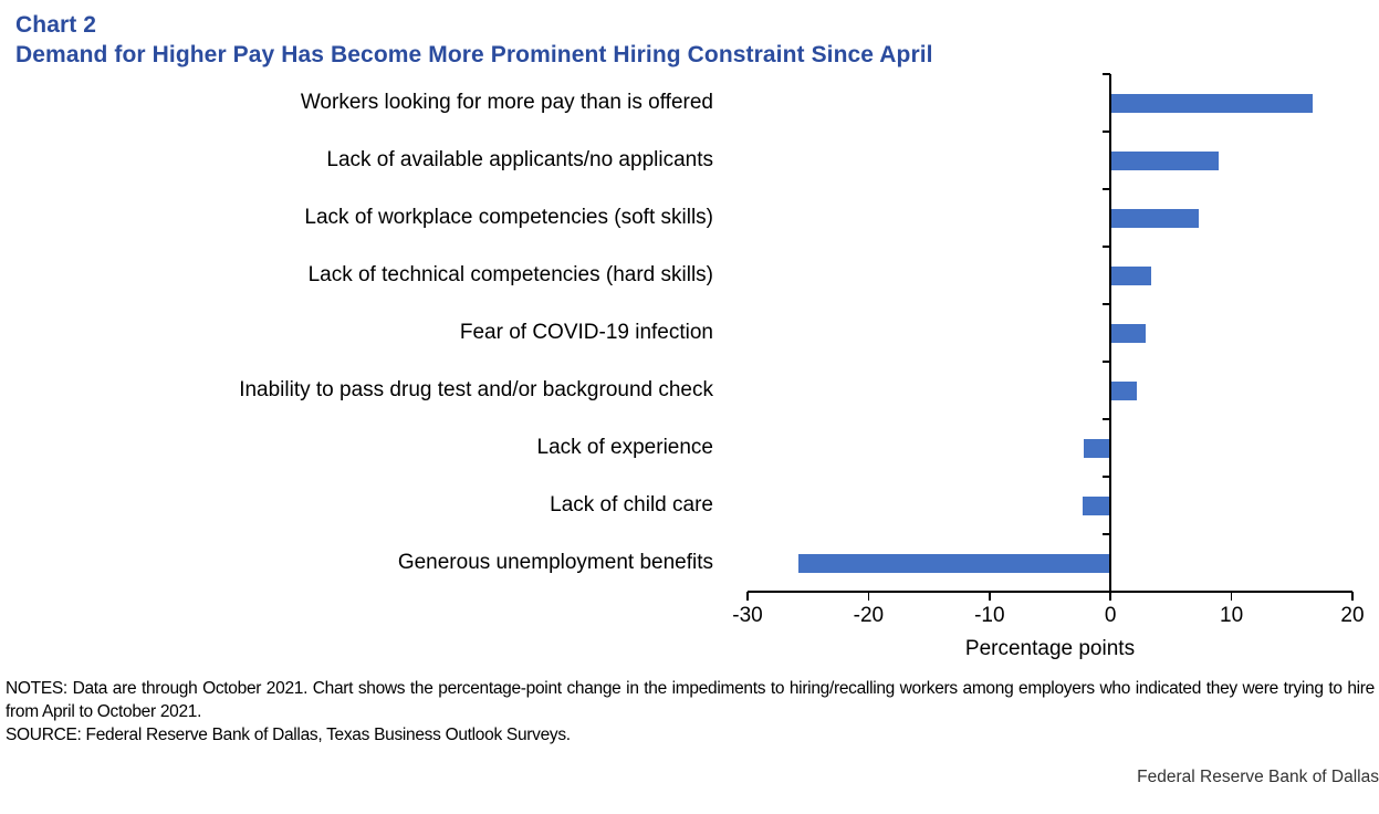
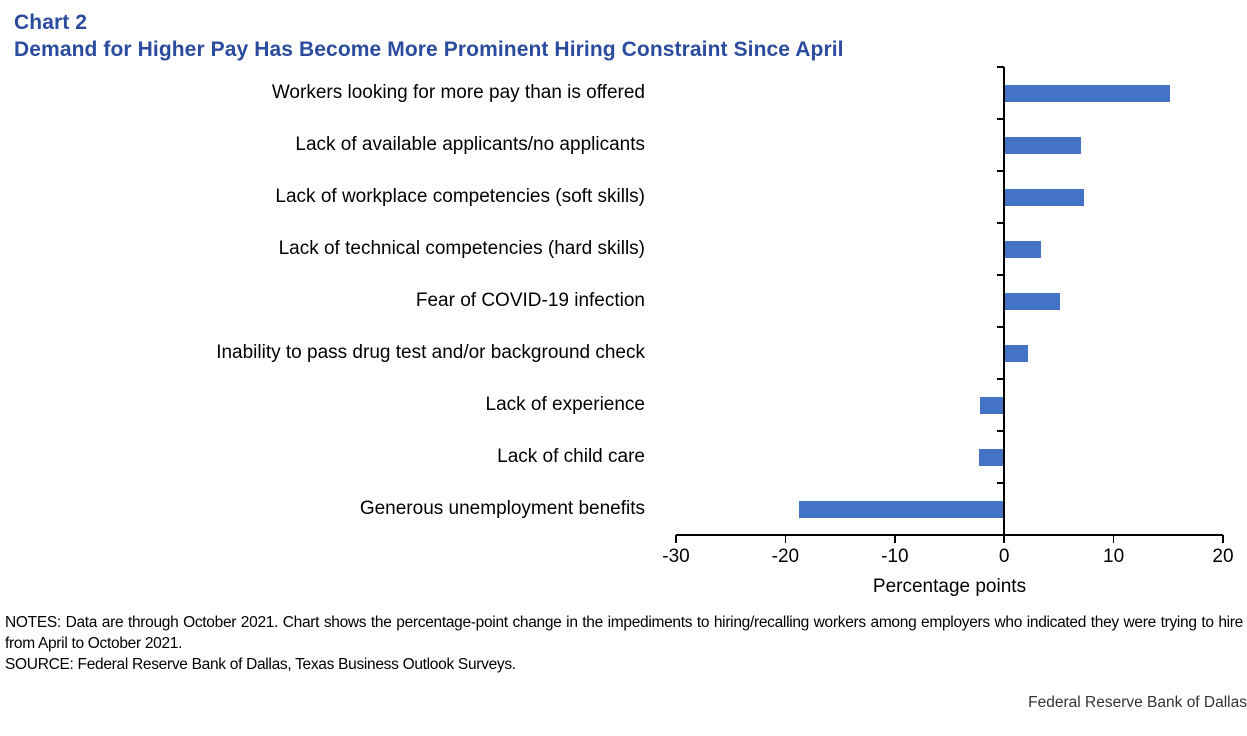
Workers looking for more pay than is offered: 16.7 -> 15.2
Lack of available applicants/no applicants: 8.9 -> 7.0
Fear of COVID-19 infection: 2.9 -> 5.1
Generous unemployment benefits: -25.8 -> -18.8
